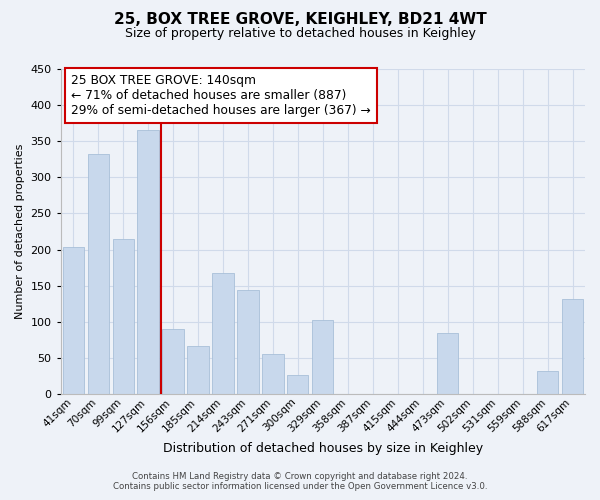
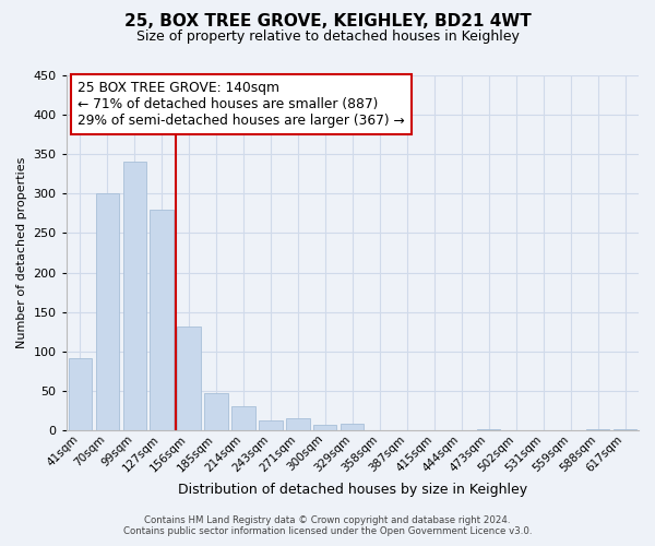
41sqm: 204 -> 92
70sqm: 332 -> 301
99sqm: 214 -> 340
127sqm: 366 -> 280
156sqm: 90 -> 131
185sqm: 66 -> 47
214sqm: 168 -> 30
243sqm: 144 -> 13
271sqm: 56 -> 15
300sqm: 26 -> 7
329sqm: 102 -> 9
473sqm: 84 -> 2
588sqm: 32 -> 1
617sqm: 132 -> 2
